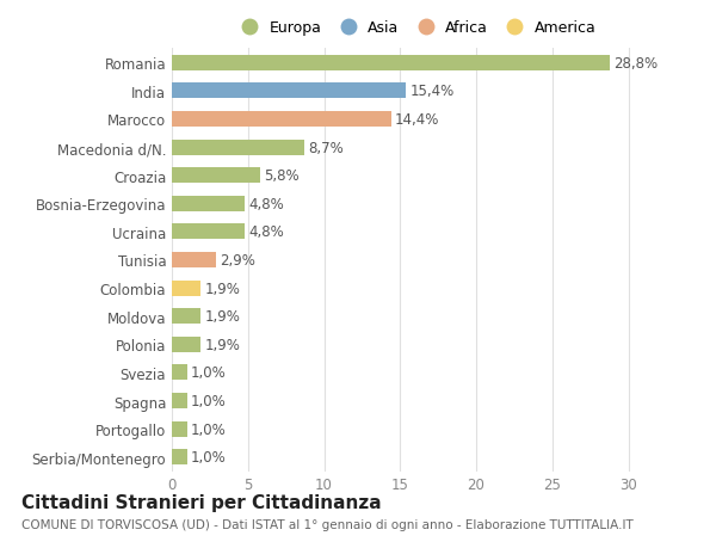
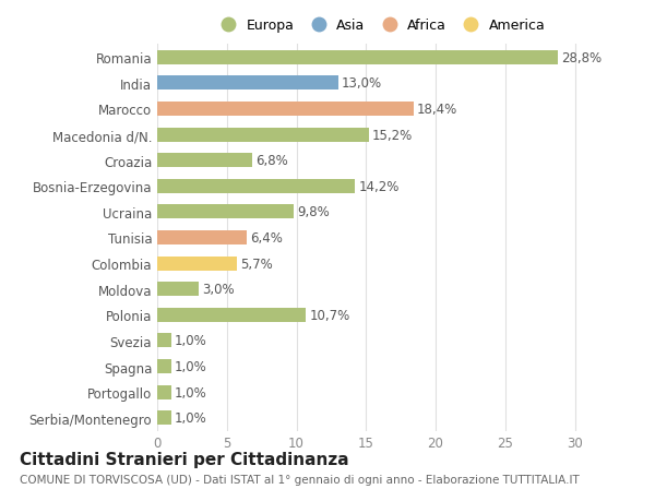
India: 15,4% -> 13,0%
Marocco: 14,4% -> 18,4%
Macedonia d/N.: 8,7% -> 15,2%
Croazia: 5,8% -> 6,8%
Bosnia-Erzegovina: 4,8% -> 14,2%
Ucraina: 4,8% -> 9,8%
Tunisia: 2,9% -> 6,4%
Colombia: 1,9% -> 5,7%
Moldova: 1,9% -> 3,0%
Polonia: 1,9% -> 10,7%
